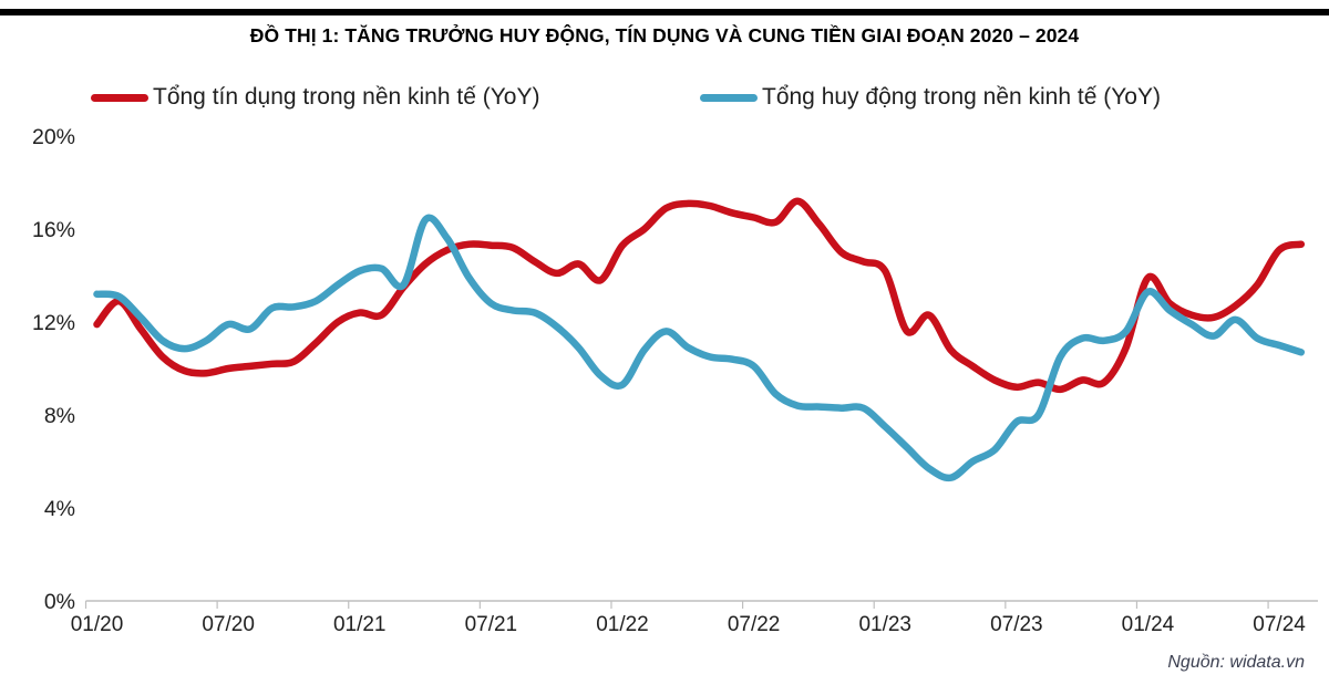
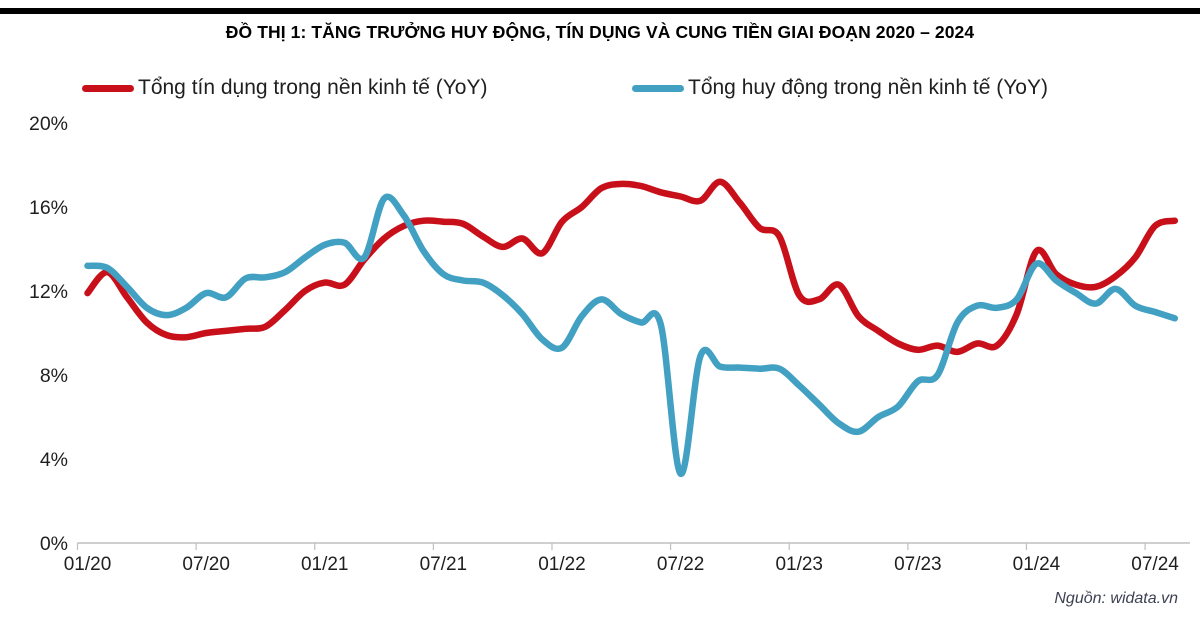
Tổng huy động trong nền kinh tế (YoY)/07/22: 10.1% -> 3.3%
Tổng tín dụng trong nền kinh tế (YoY)/01/23: 14.2% -> 11.8%
